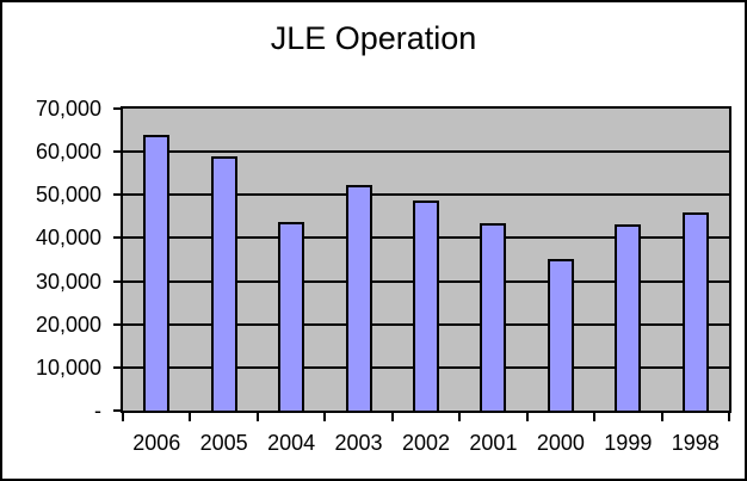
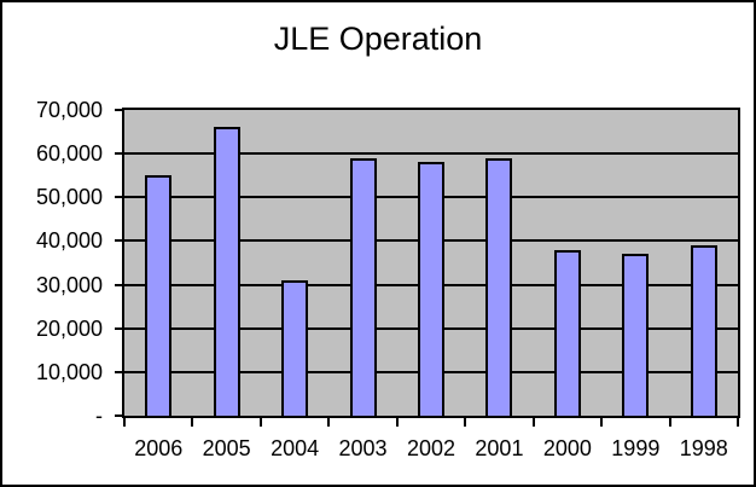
2006: 64000 -> 55000
2005: 59000 -> 66000
2004: 44000 -> 31000
2003: 52000 -> 59000
2002: 49000 -> 58000
2001: 43000 -> 59000
2000: 35000 -> 38000
1999: 43000 -> 37000
1998: 46000 -> 39000
